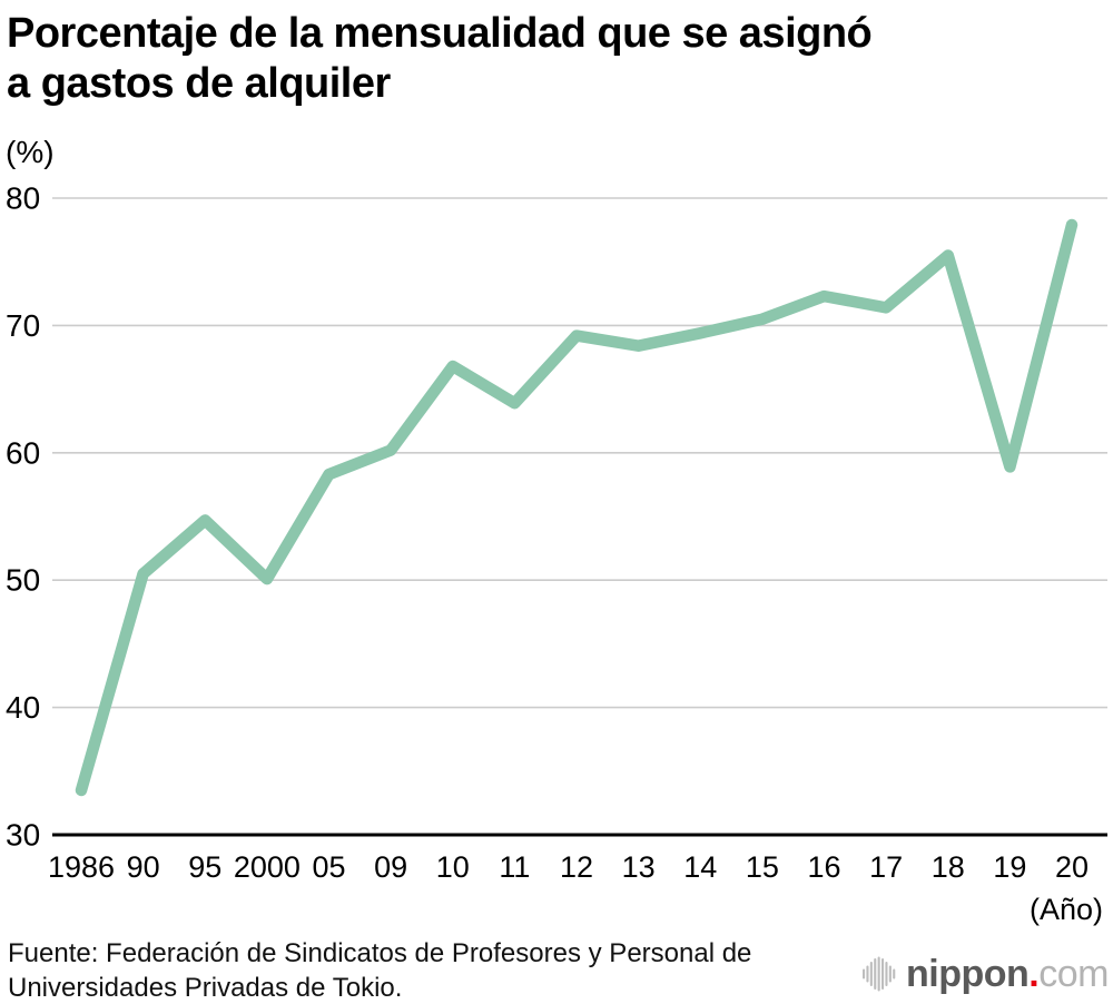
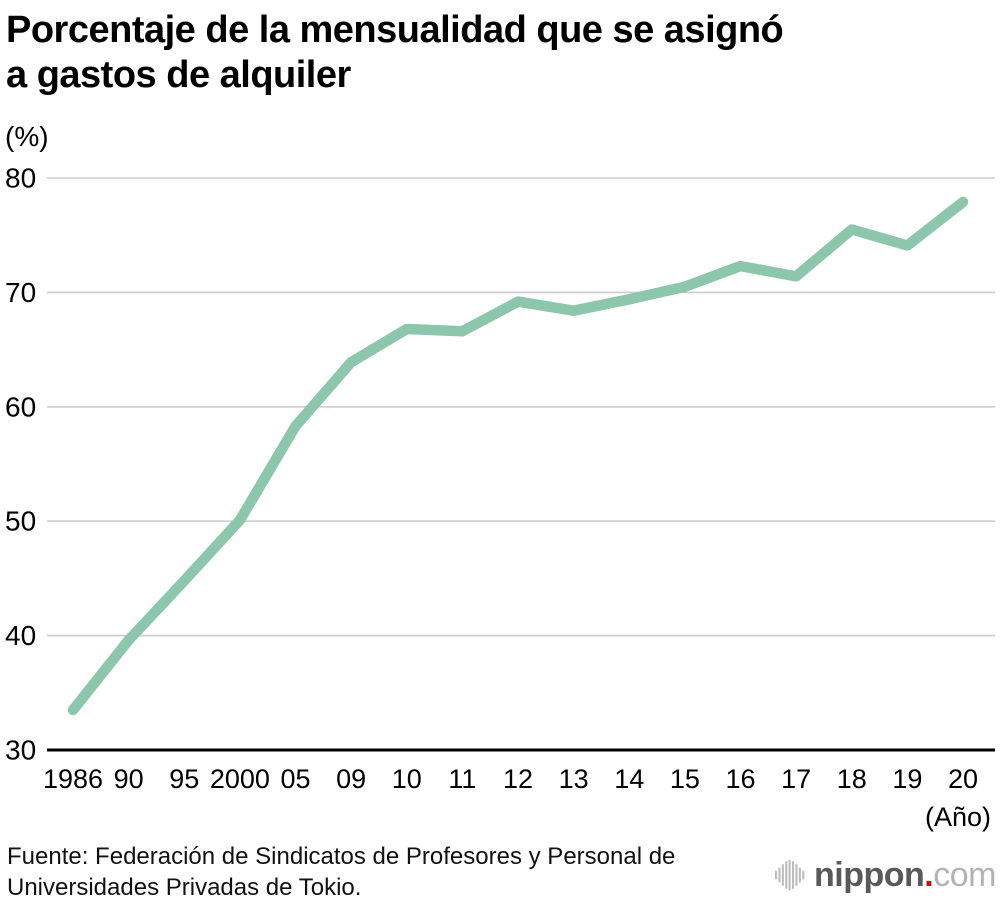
90: 50.5 -> 39.6
95: 54.7 -> 44.8
09: 60.2 -> 63.9
11: 63.9 -> 66.6
19: 58.9 -> 74.1
